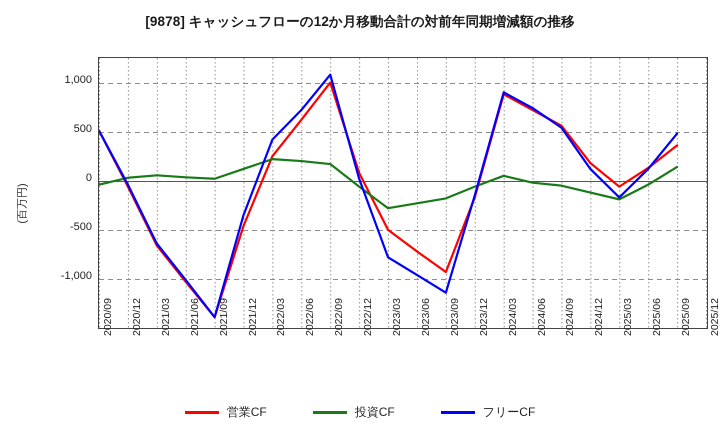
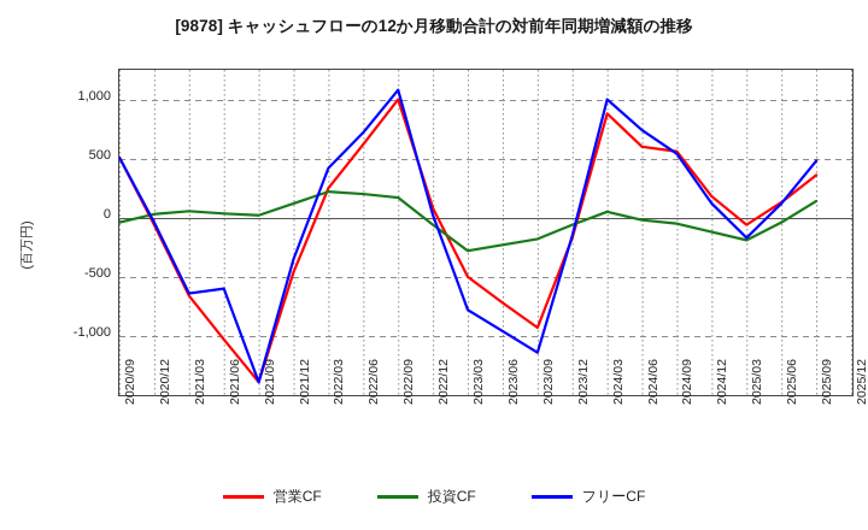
フリーCF/2021/06: -1000 -> -600
フリーCF/2024/03: 900 -> 1000
営業CF/2024/06: 700 -> 600
